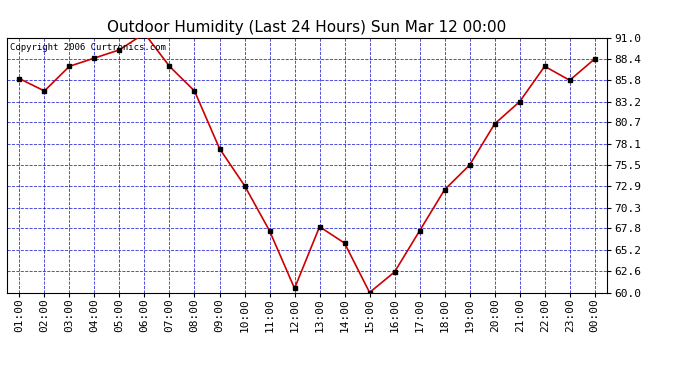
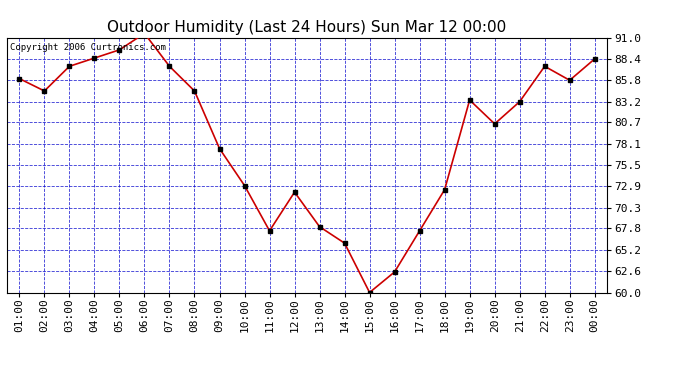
12:00: 60.5 -> 72.2
19:00: 75.5 -> 83.4
